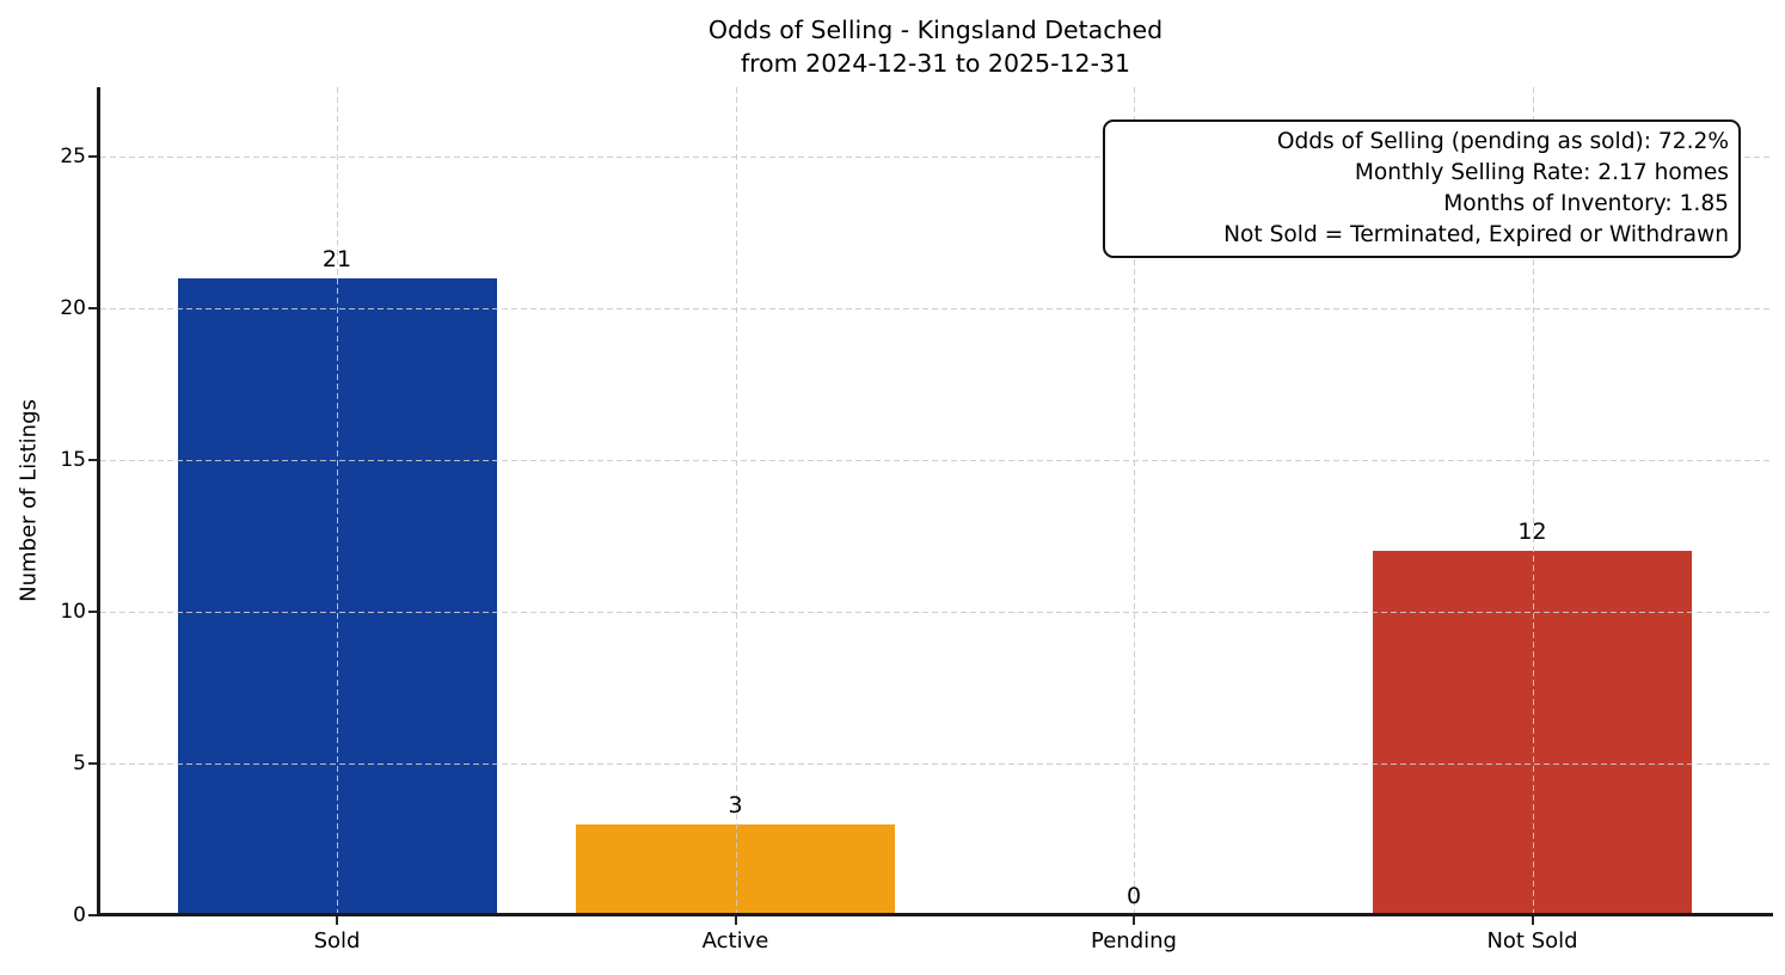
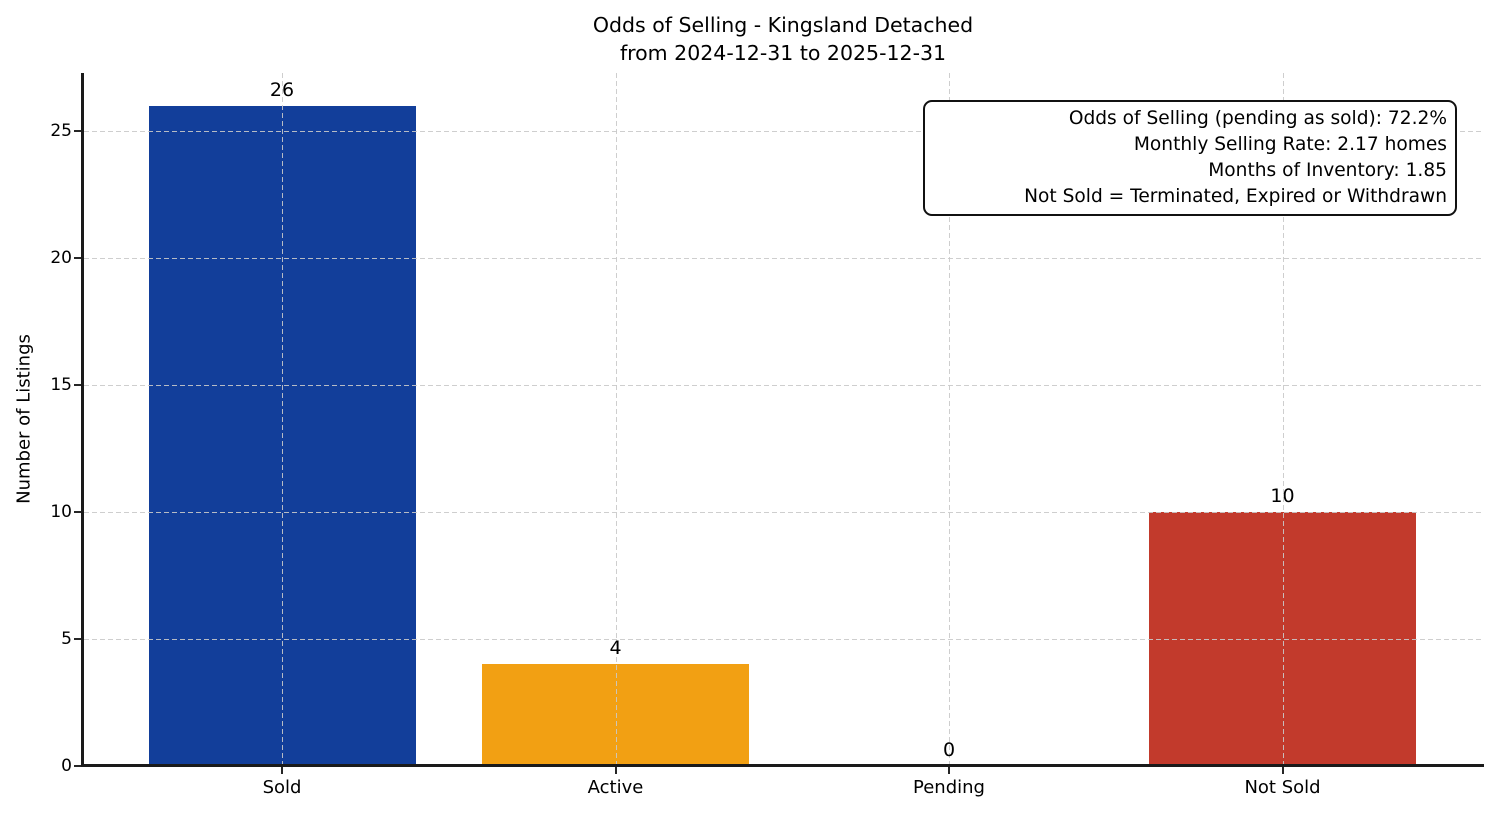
Sold: 21 -> 26
Active: 3 -> 4
Not Sold: 12 -> 10
